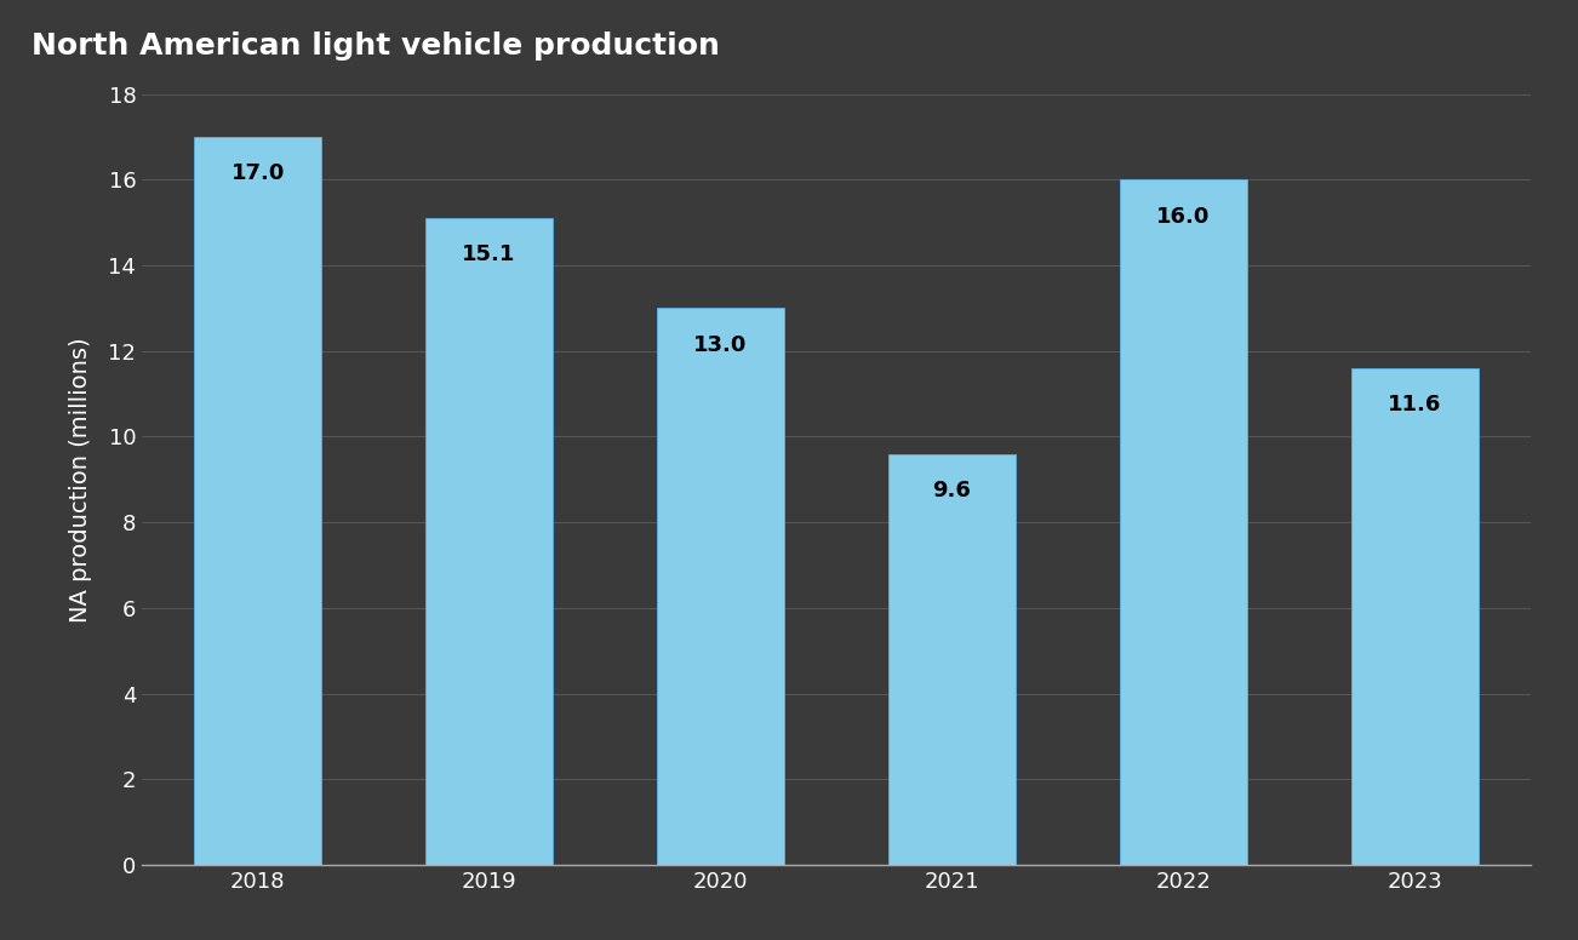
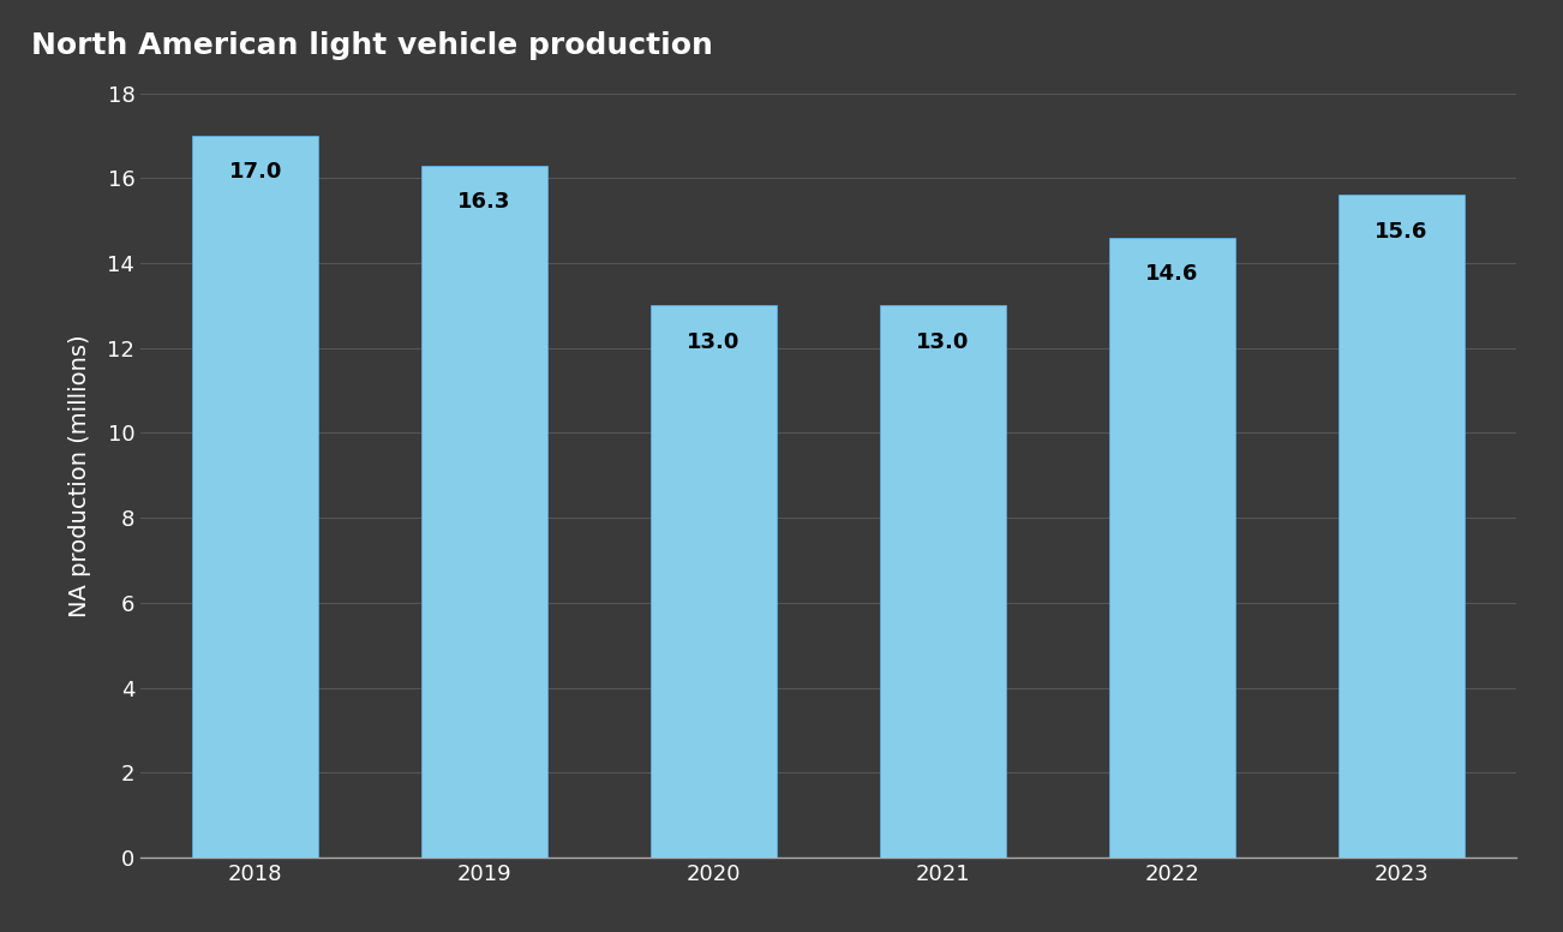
2019: 15.1 -> 16.3
2021: 9.6 -> 13.0
2022: 16.0 -> 14.6
2023: 11.6 -> 15.6
